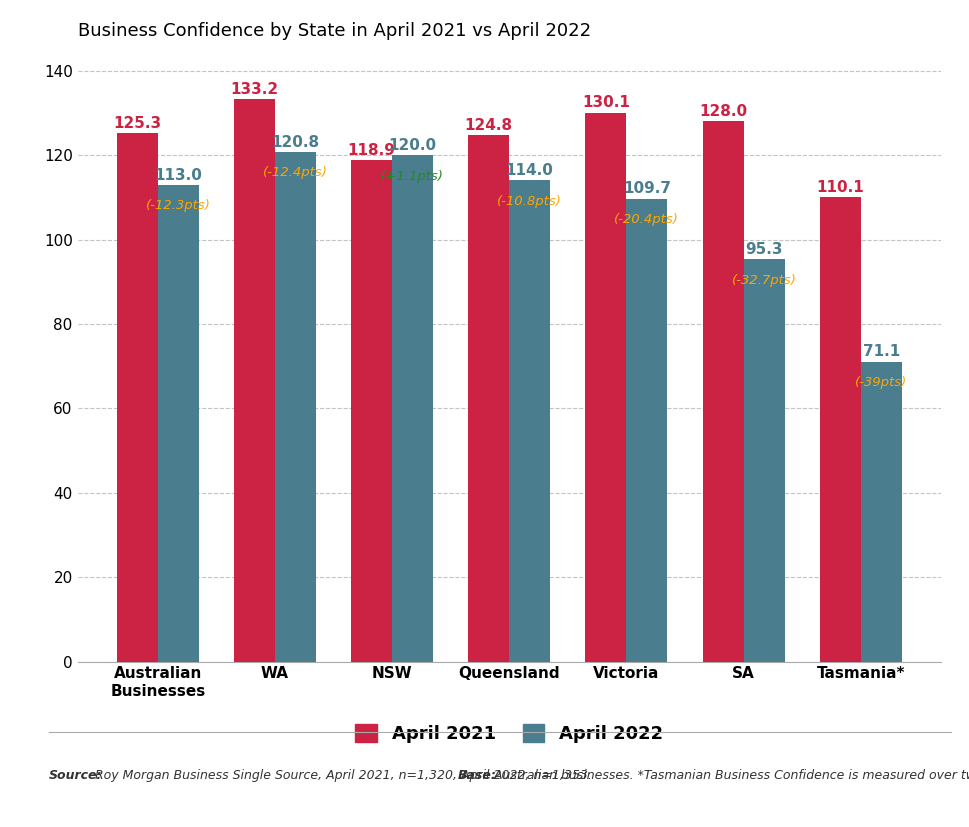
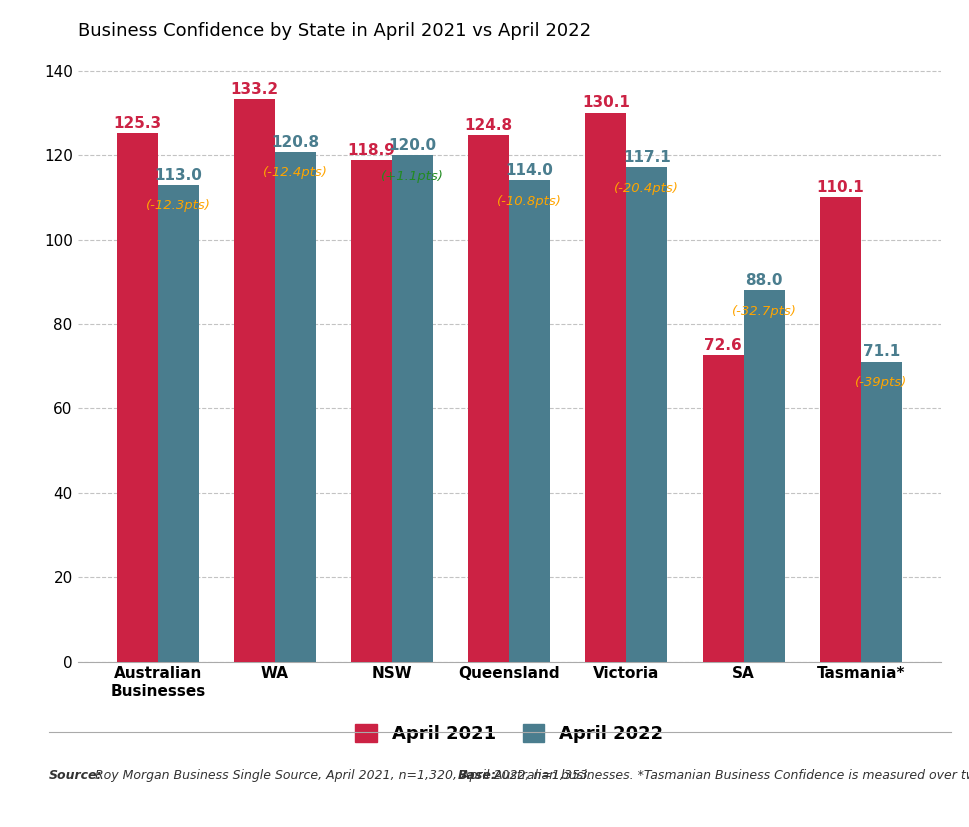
April 2022/Victoria: 109.7 -> 117.1
April 2021/SA: 128.0 -> 72.6
April 2022/SA: 95.3 -> 88.0
